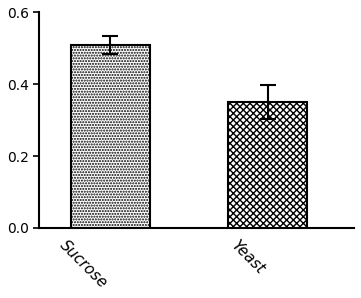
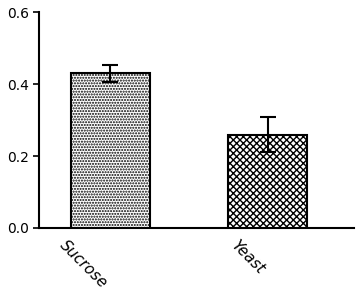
Sucrose: 0.51 -> 0.43
Yeast: 0.35 -> 0.26
